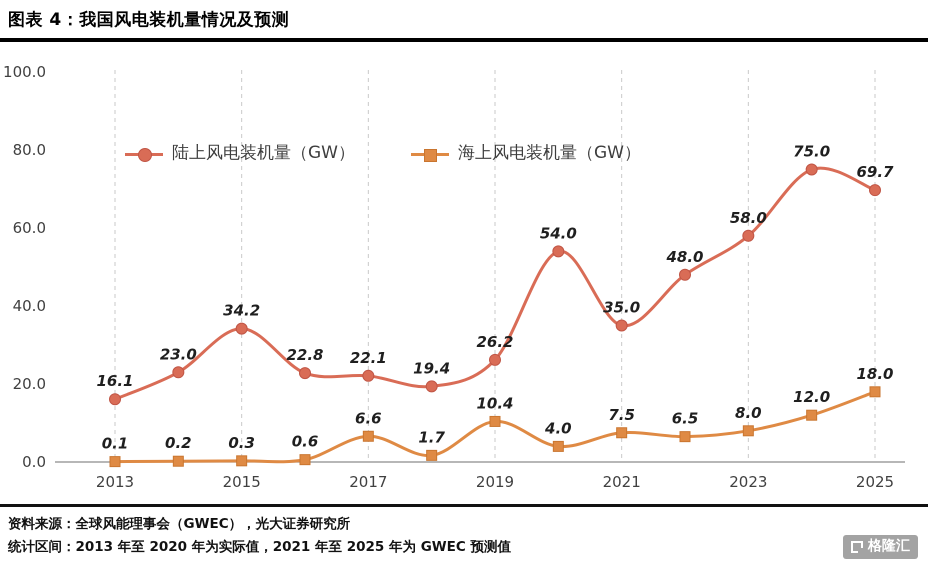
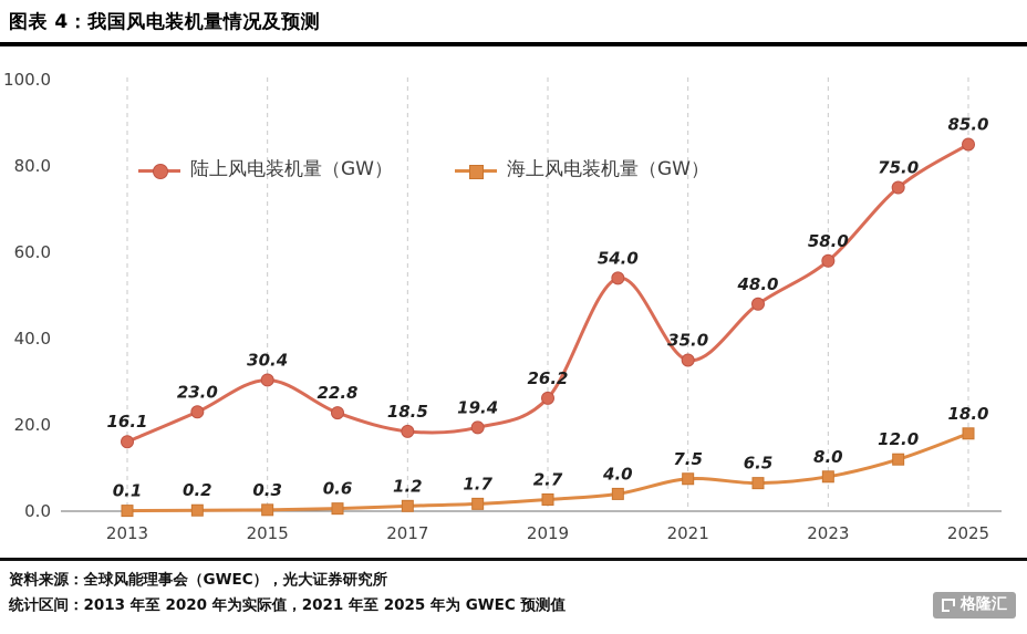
陆上风电装机量（GW）/2015: 34.2 -> 30.4
陆上风电装机量（GW）/2017: 22.1 -> 18.5
海上风电装机量（GW）/2017: 6.6 -> 1.2
海上风电装机量（GW）/2019: 10.4 -> 2.7
陆上风电装机量（GW）/2025: 69.7 -> 85.0
